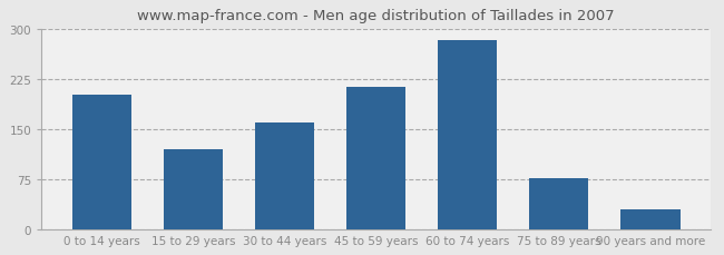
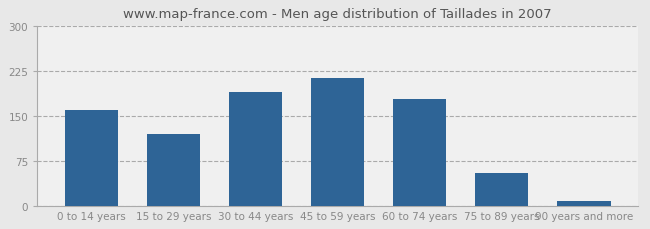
0 to 14 years: 202 -> 160
30 to 44 years: 160 -> 190
60 to 74 years: 282 -> 178
75 to 89 years: 76 -> 55
90 years and more: 30 -> 8
